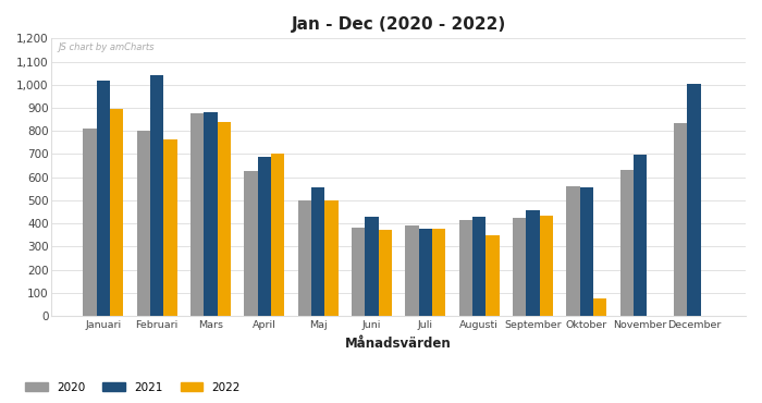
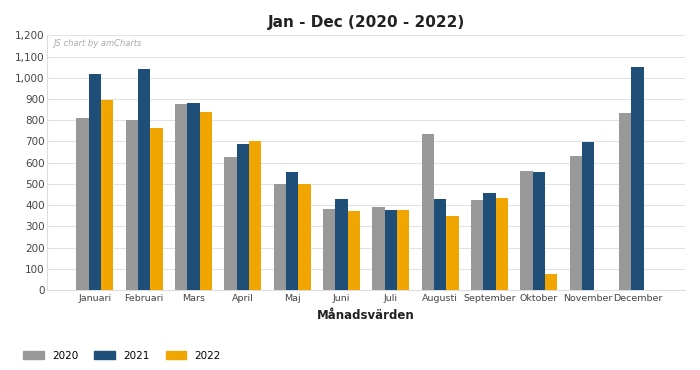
2020/Augusti: 415 -> 735
2021/December: 1,005 -> 1,050
